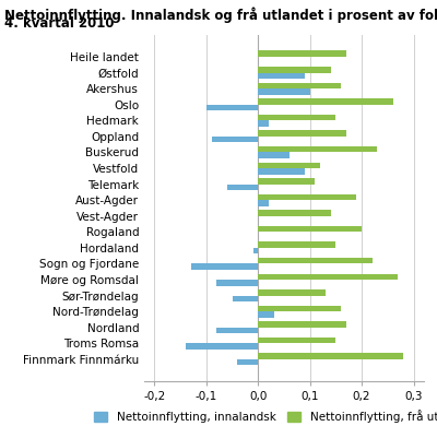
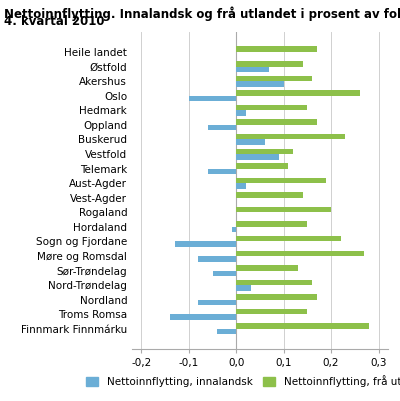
Nettoinnflytting, innalandsk/Østfold: 0,09 -> 0,07
Nettoinnflytting, innalandsk/Oppland: -0,09 -> -0,06
